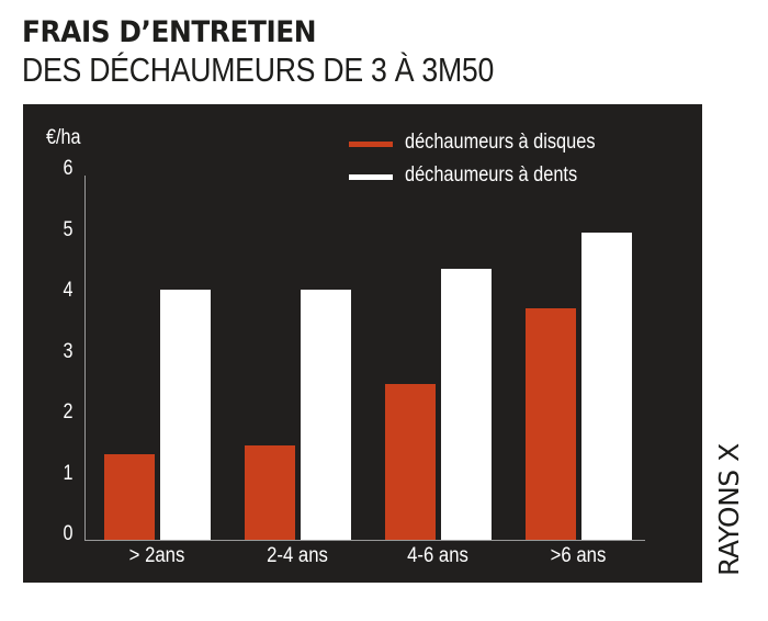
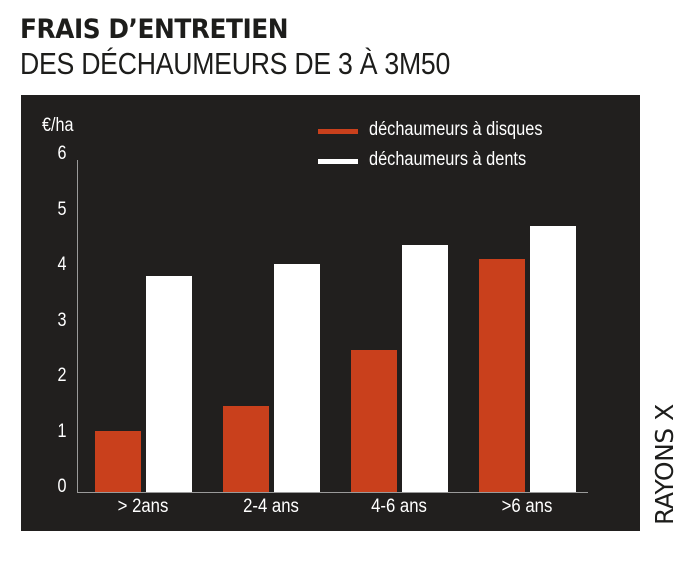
déchaumeurs à disques/> 2ans: 1.4 -> 1.1
déchaumeurs à dents/> 2ans: 4.1 -> 3.9
déchaumeurs à disques/>6 ans: 3.8 -> 4.2
déchaumeurs à dents/>6 ans: 5.0 -> 4.8
